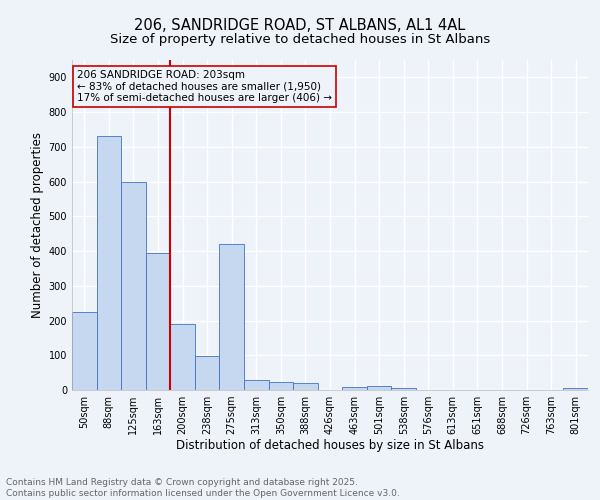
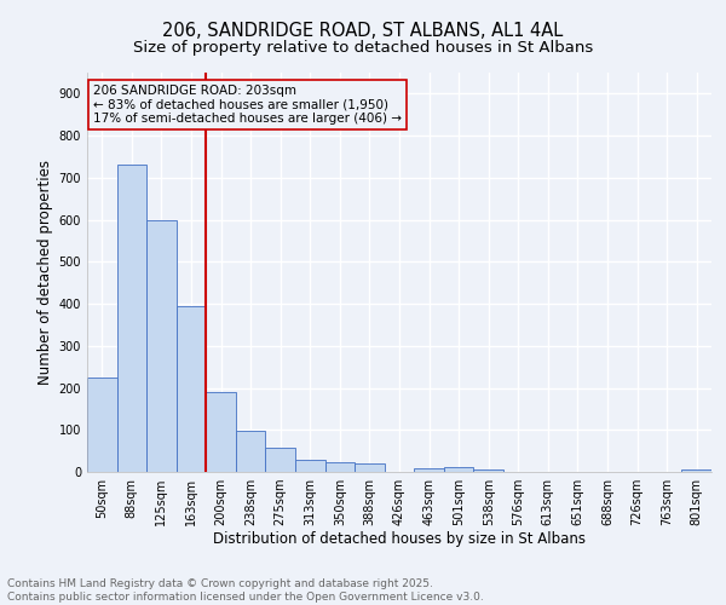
275sqm: 420 -> 57
